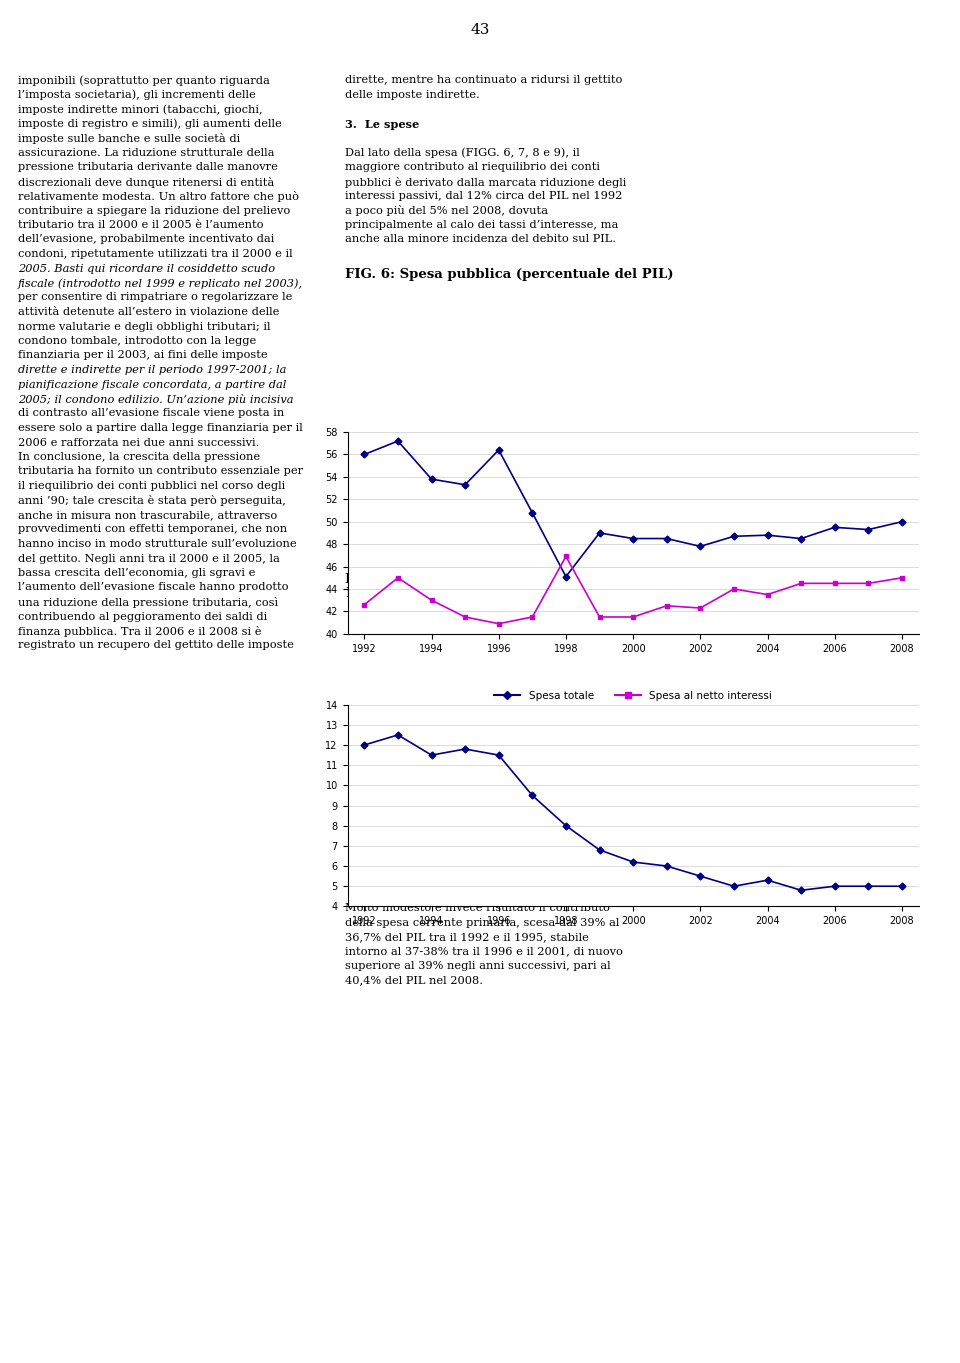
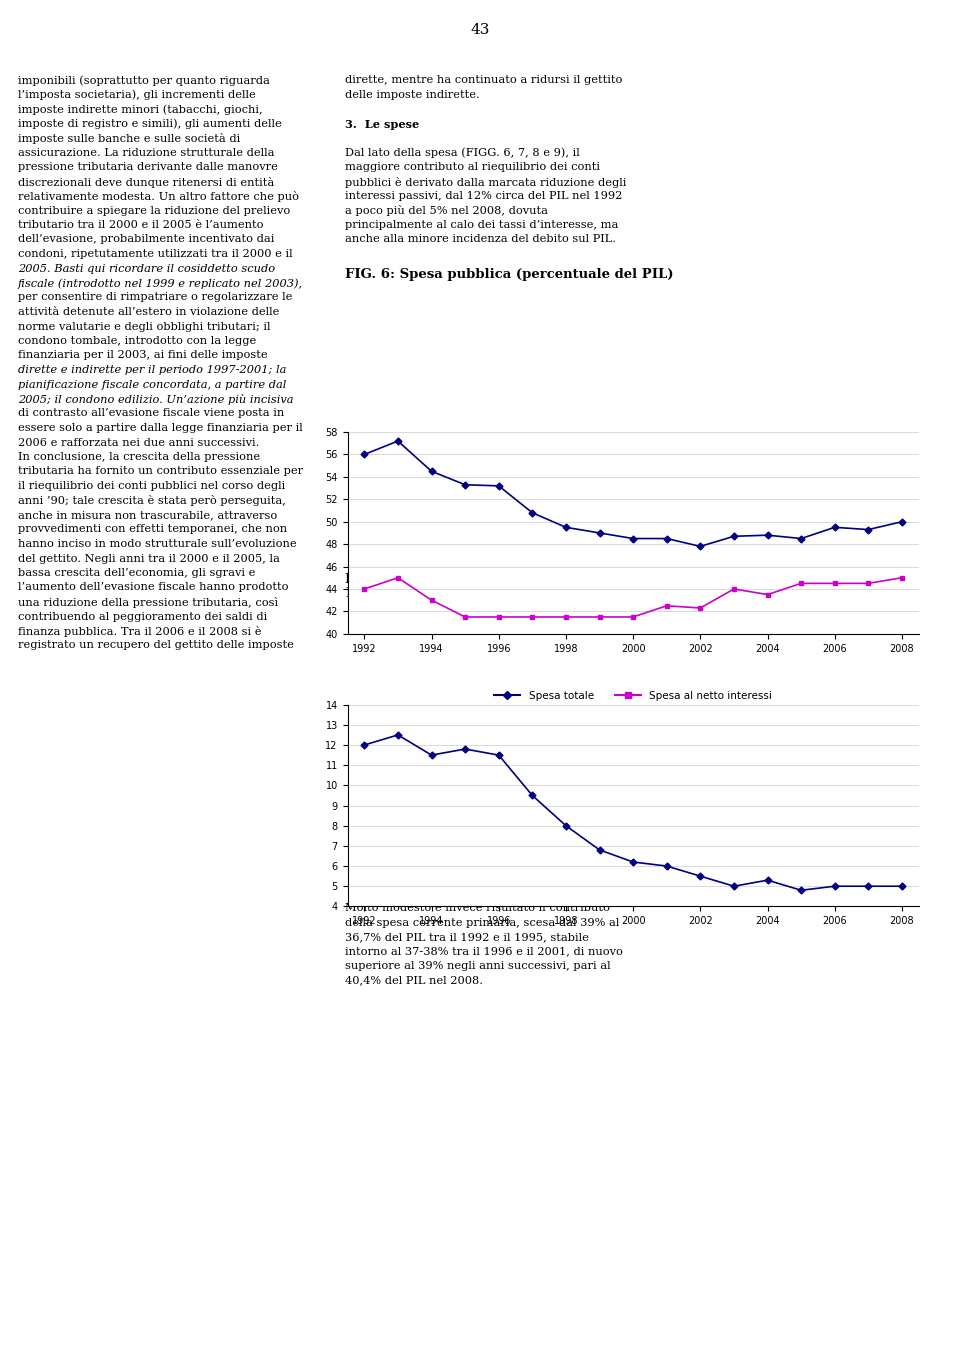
Spesa al netto interessi/1992: 42.6 -> 44.0
Spesa totale/1994: 53.8 -> 54.5
Spesa totale/1996: 56.4 -> 53.2
Spesa al netto interessi/1996: 40.9 -> 41.5
Spesa totale/1998: 45.1 -> 49.5
Spesa al netto interessi/1998: 46.9 -> 41.5
